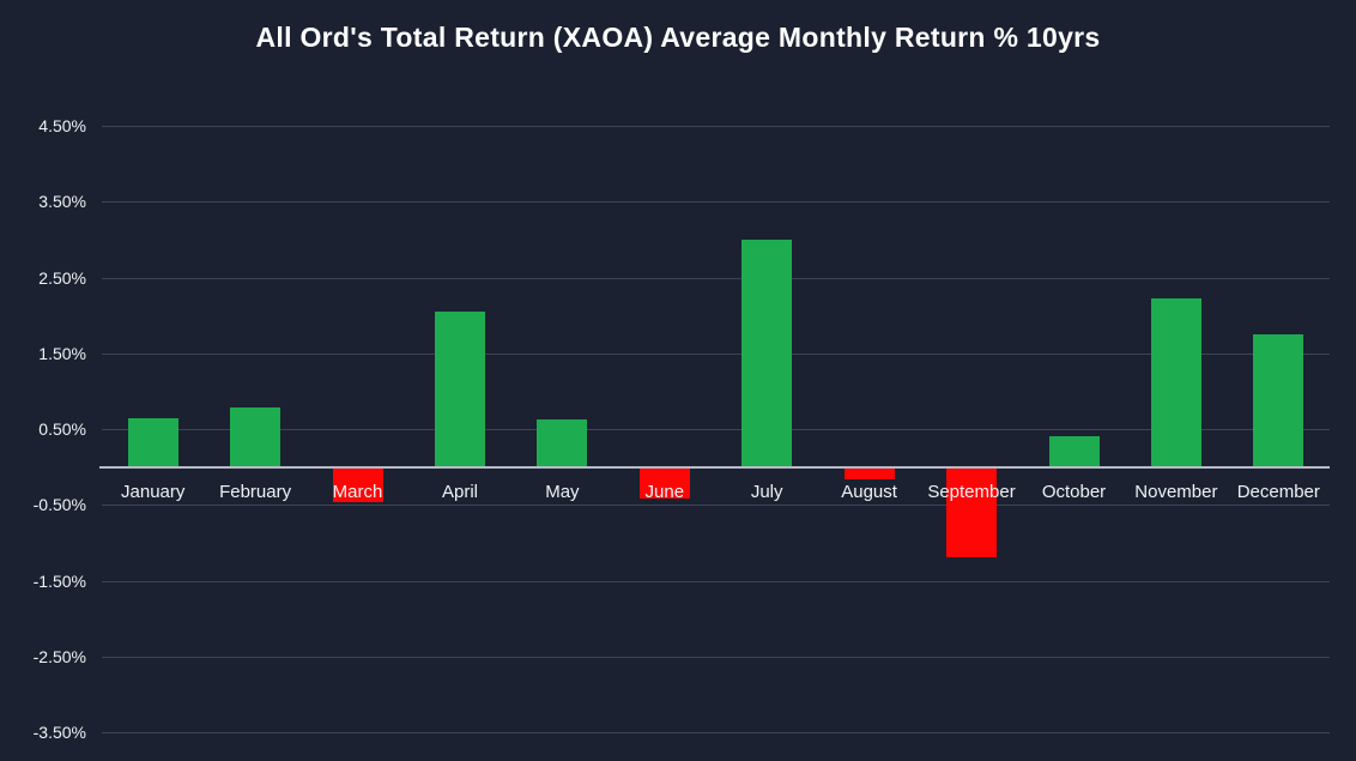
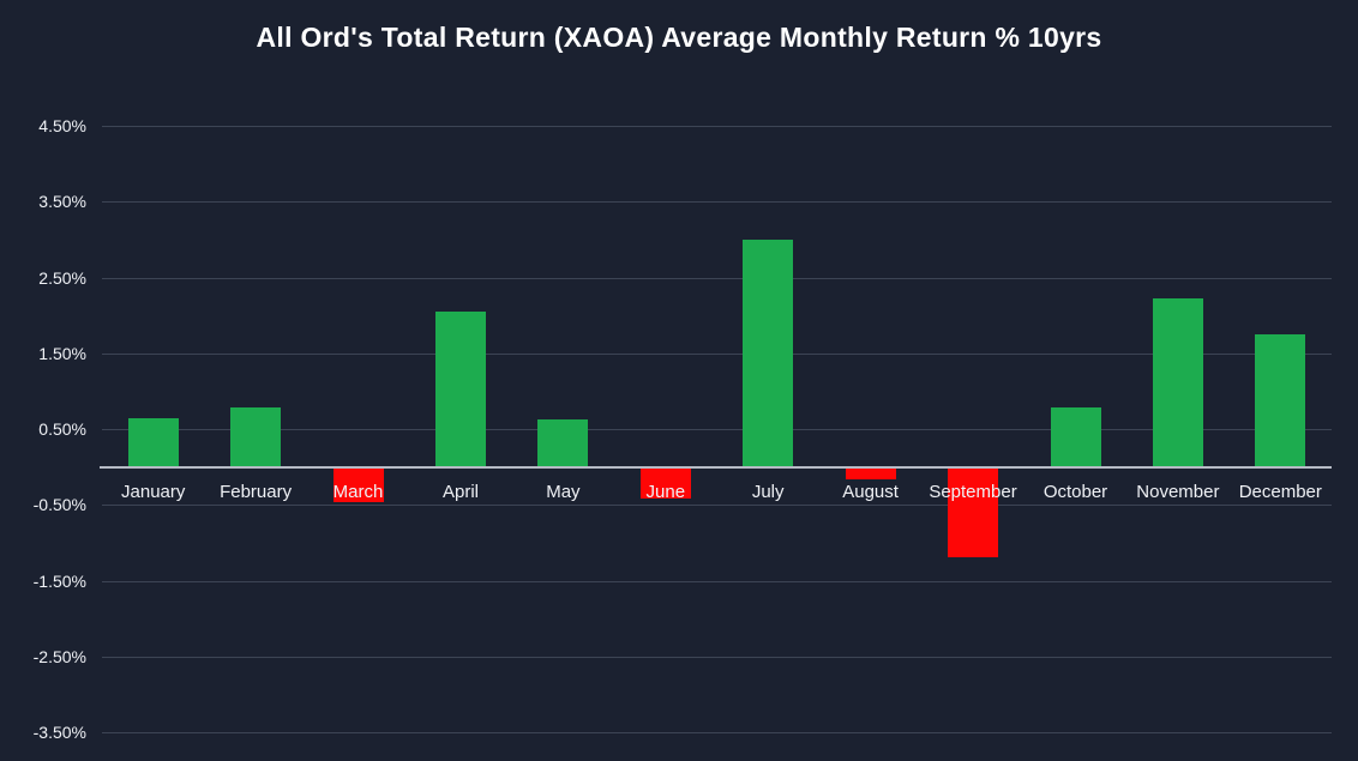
October: 0.4% -> 0.8%
